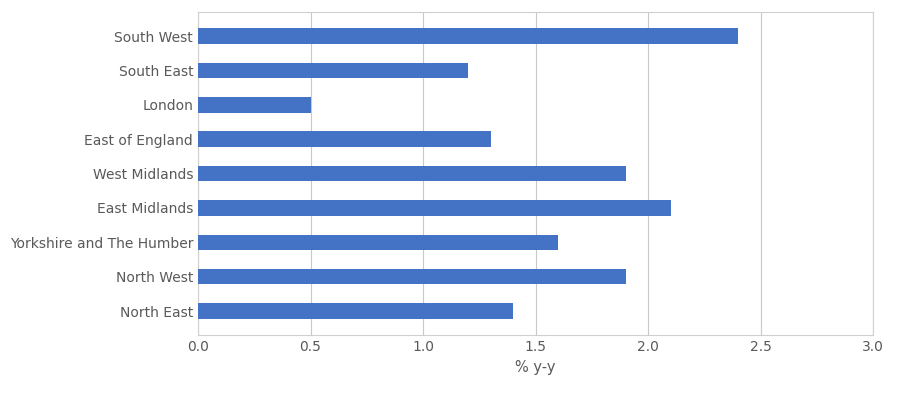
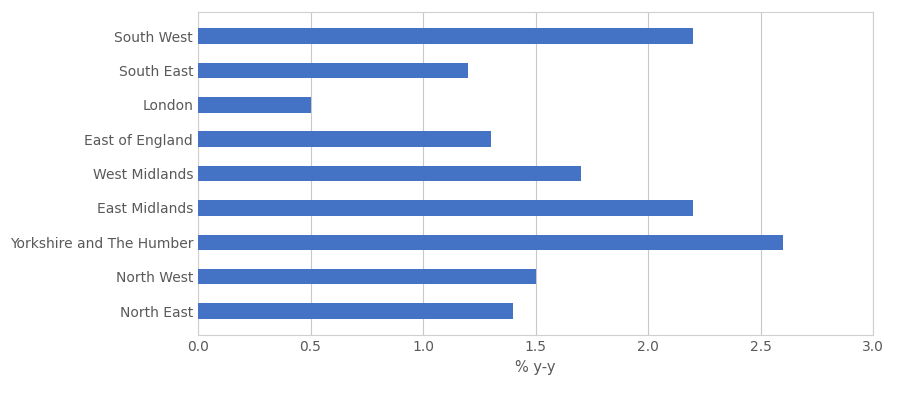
South West: 2.4 -> 2.2
West Midlands: 1.9 -> 1.7
East Midlands: 2.1 -> 2.2
Yorkshire and The Humber: 1.6 -> 2.6
North West: 1.9 -> 1.5
